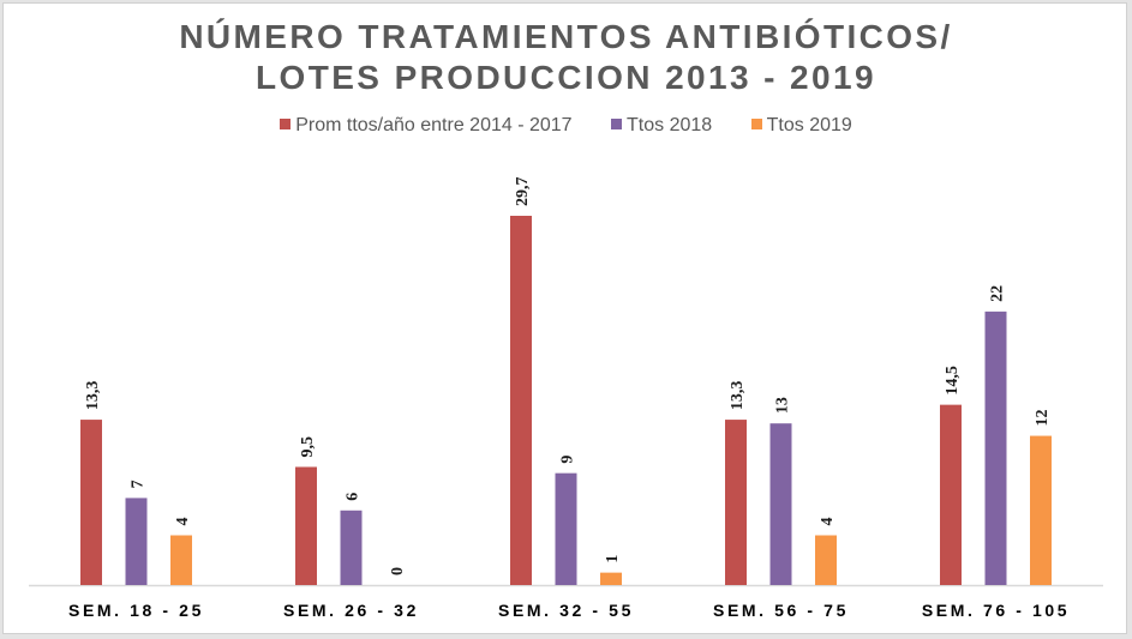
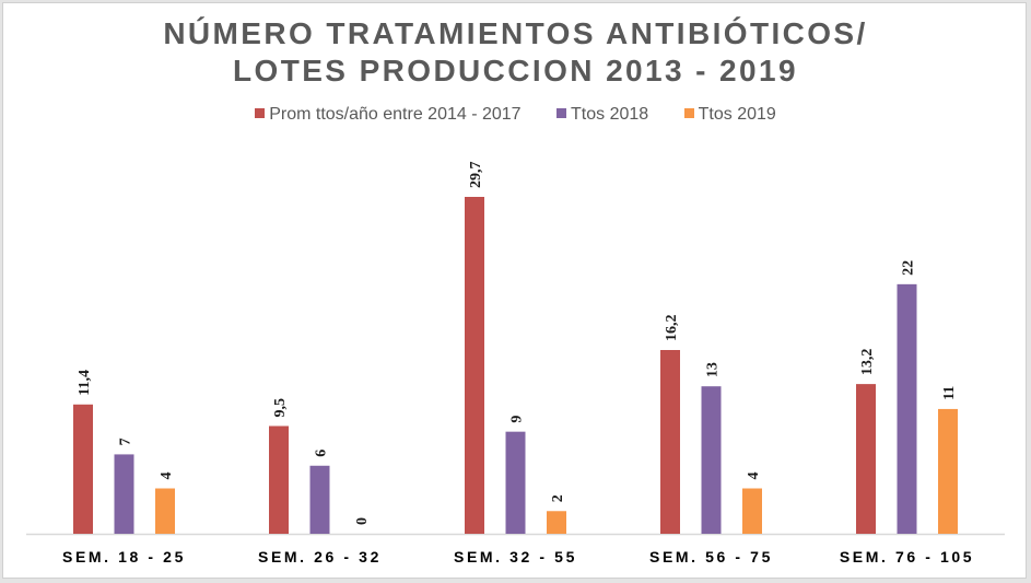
Prom ttos/año entre 2014 - 2017/SEM. 18 - 25: 13,3 -> 11,4
Ttos 2019/SEM. 32 - 55: 1 -> 2
Prom ttos/año entre 2014 - 2017/SEM. 56 - 75: 13,3 -> 16,2
Prom ttos/año entre 2014 - 2017/SEM. 76 - 105: 14,5 -> 13,2
Ttos 2019/SEM. 76 - 105: 12 -> 11
